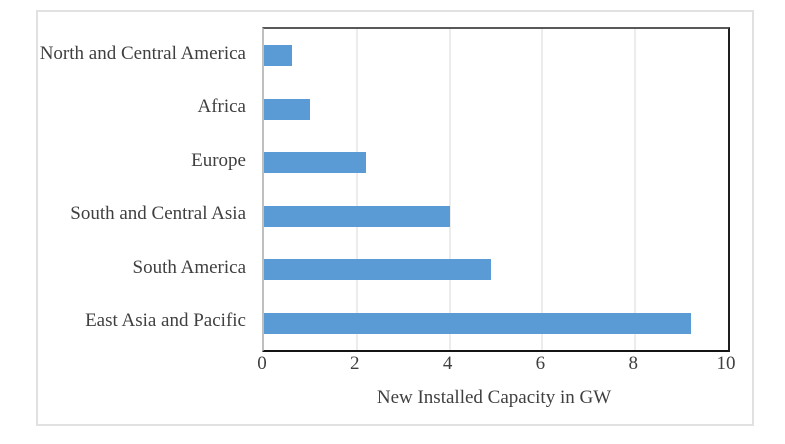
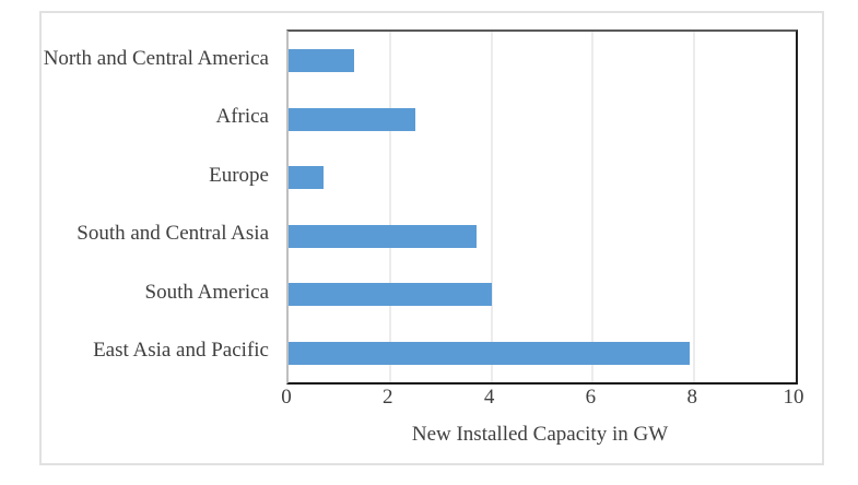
North and Central America: 0.6 -> 1.3
Africa: 1.0 -> 2.5
Europe: 2.2 -> 0.7
South and Central Asia: 4.0 -> 3.7
South America: 4.9 -> 4.0
East Asia and Pacific: 9.2 -> 7.9
